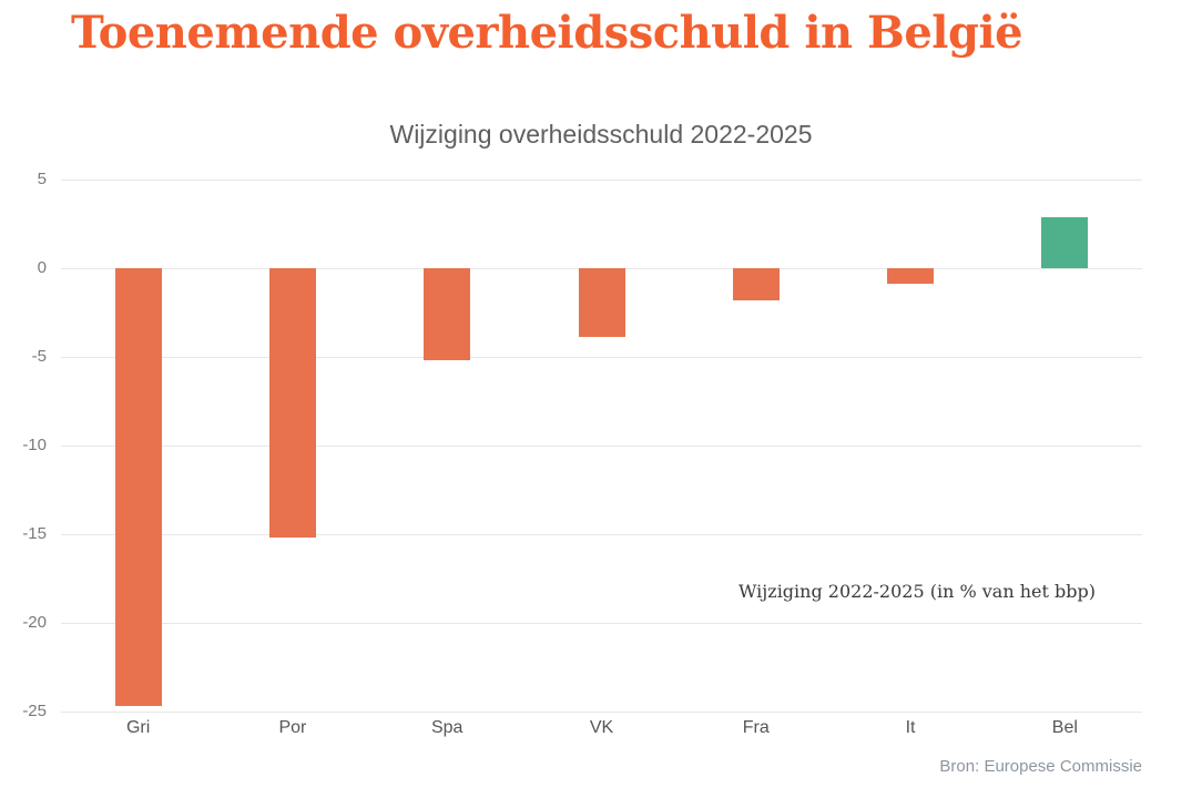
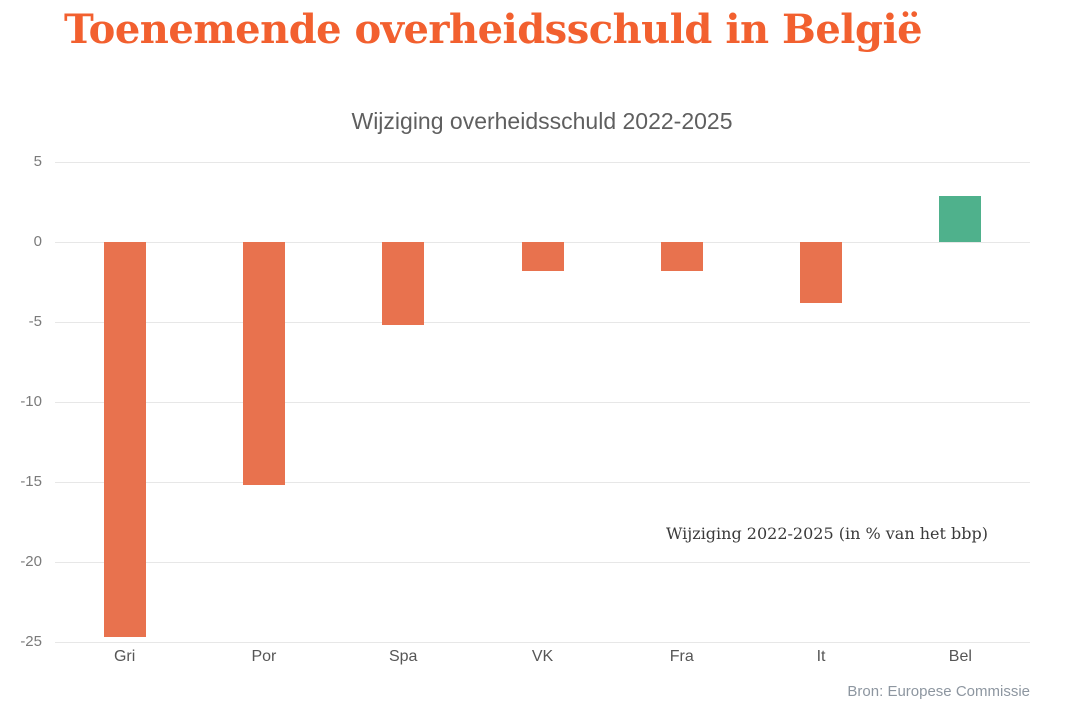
VK: -3.9 -> -1.8
It: -0.9 -> -3.8
